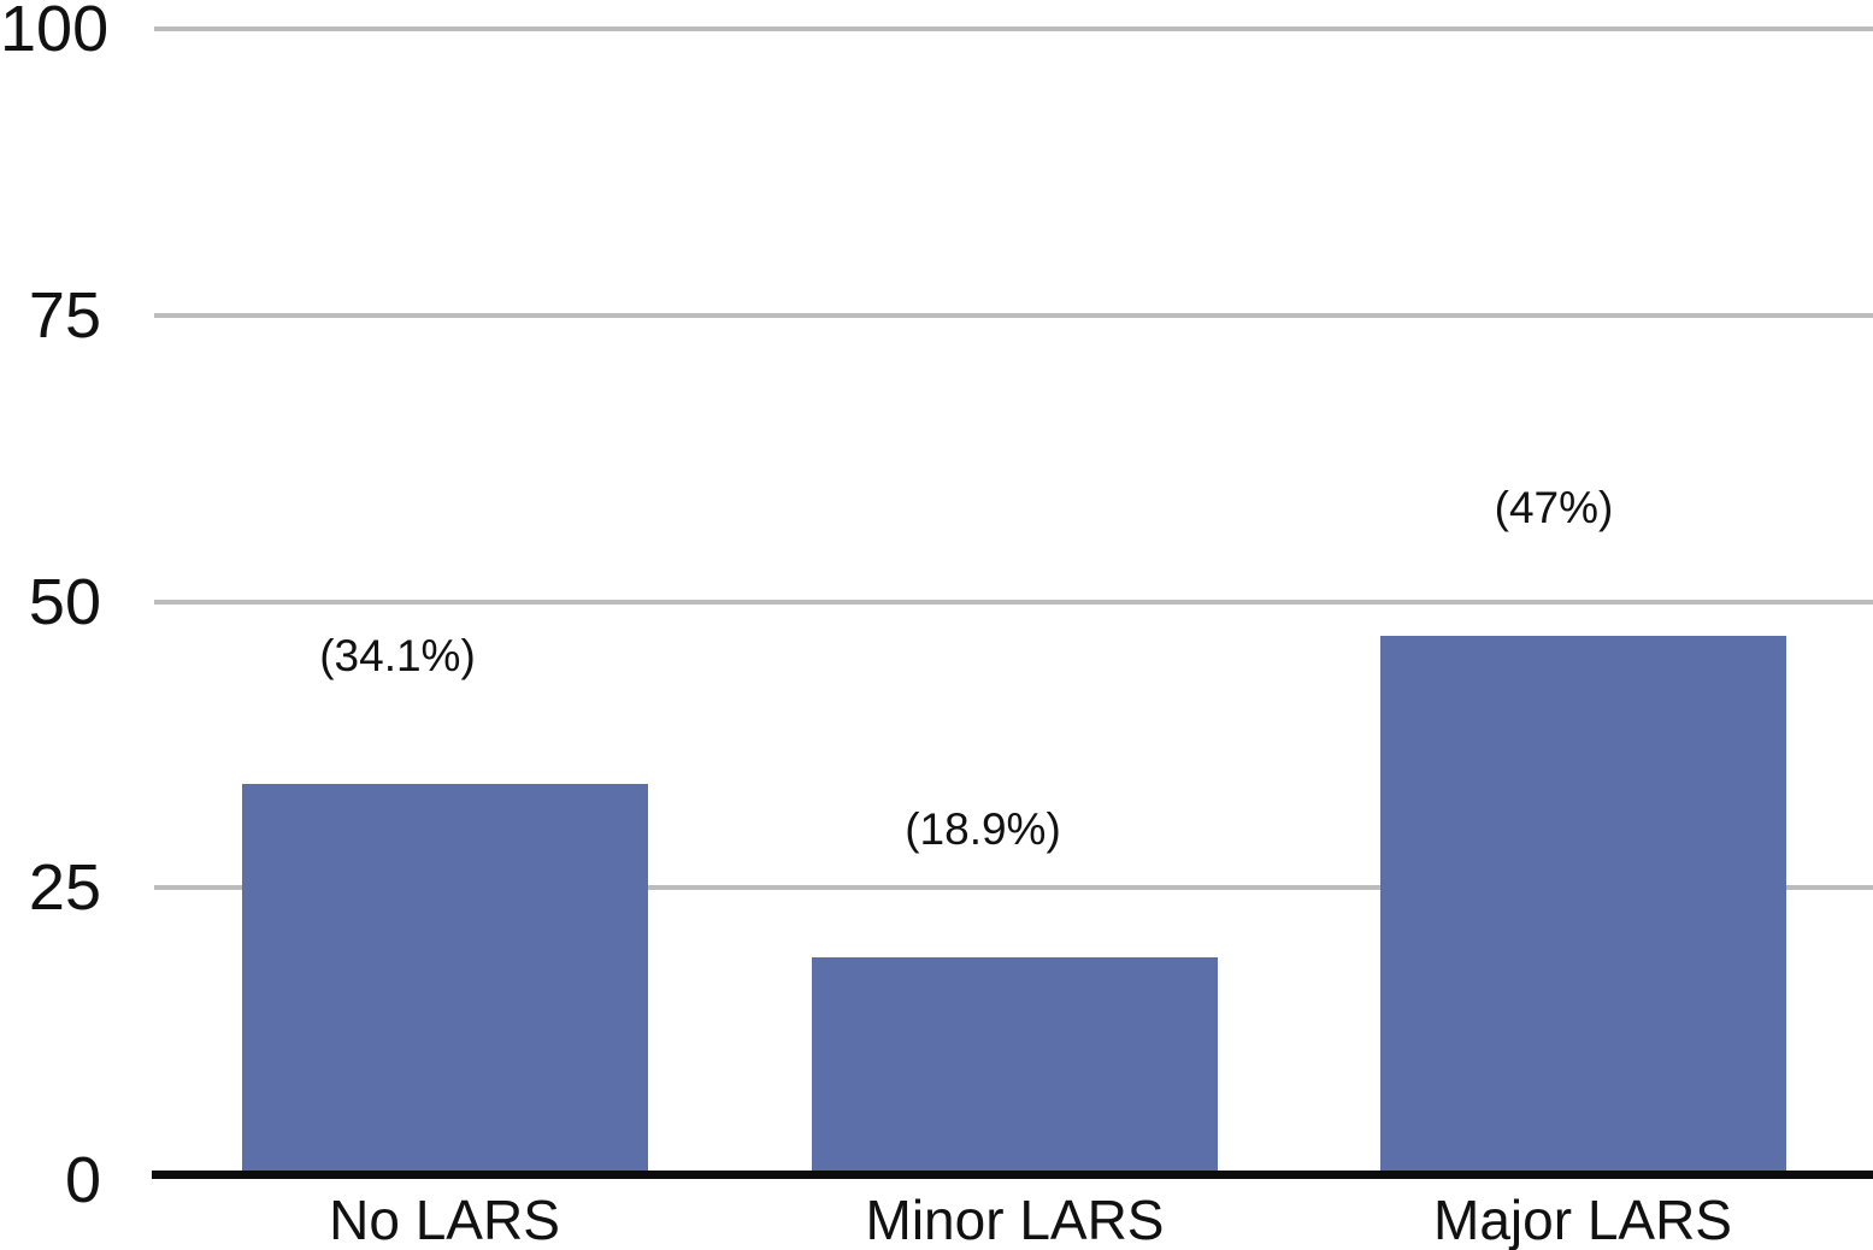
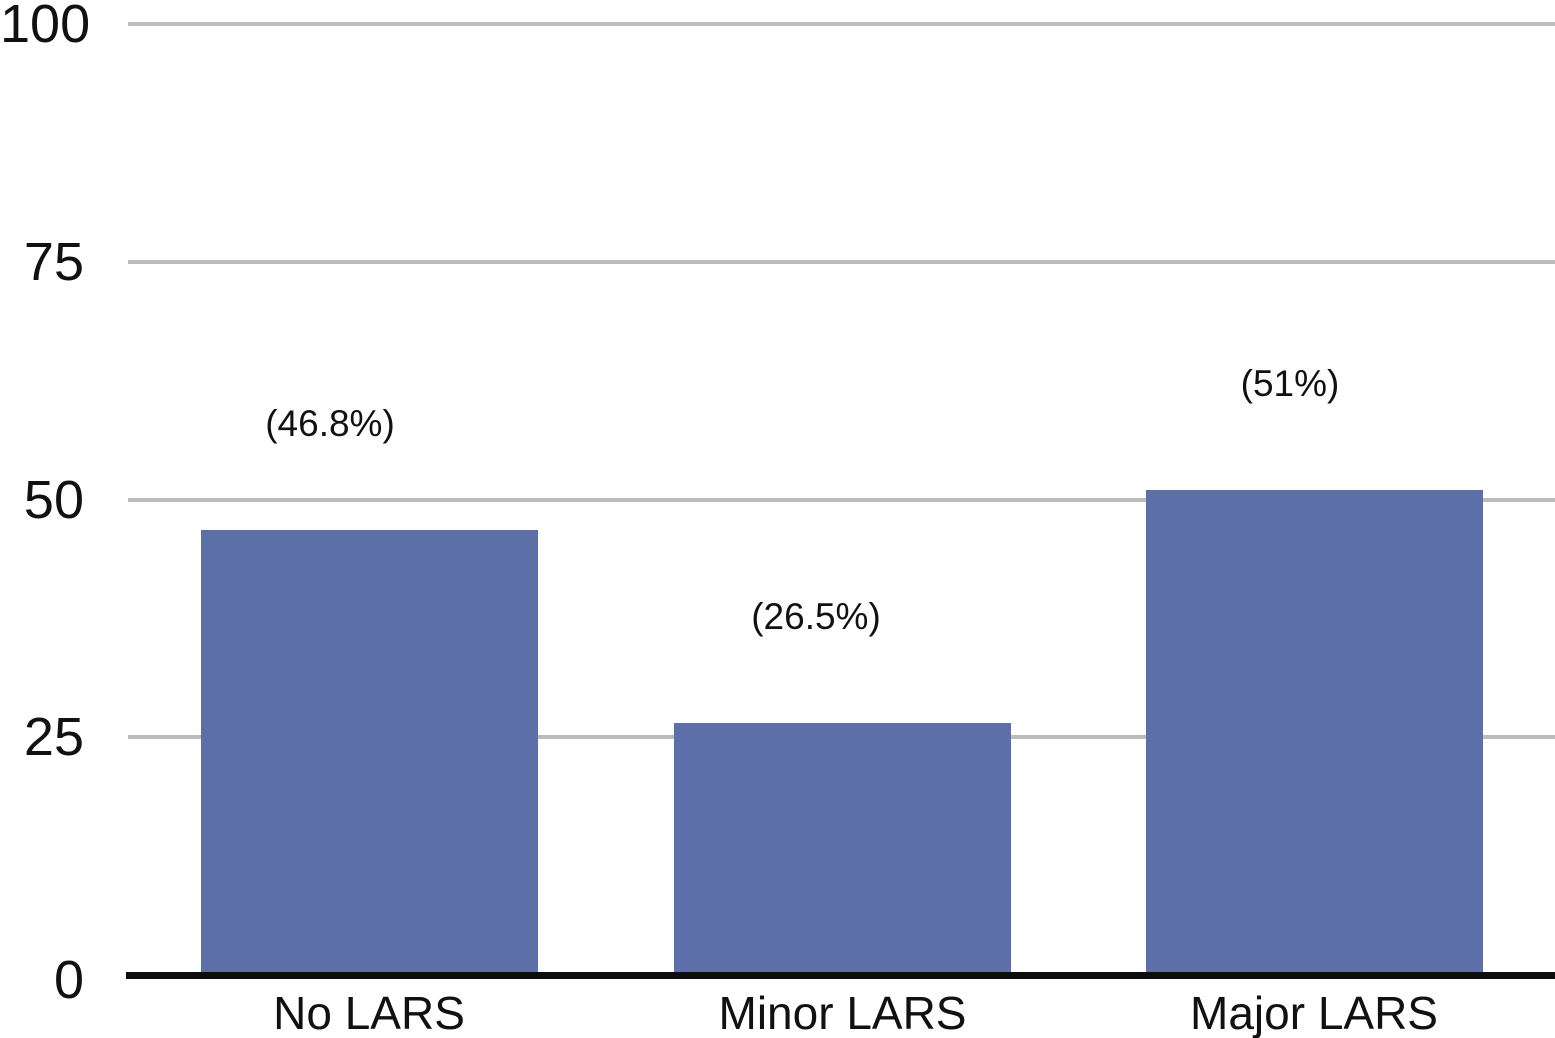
No LARS: 34.1% -> 46.8%
Minor LARS: 18.9% -> 26.5%
Major LARS: 47% -> 51%
